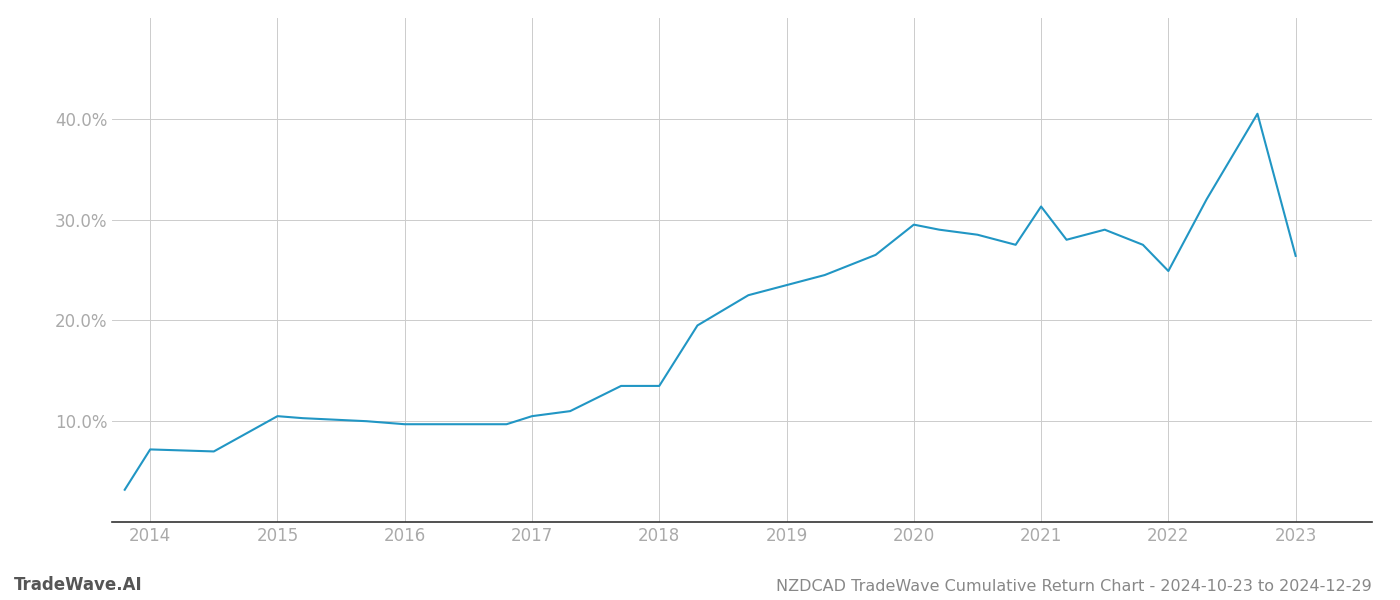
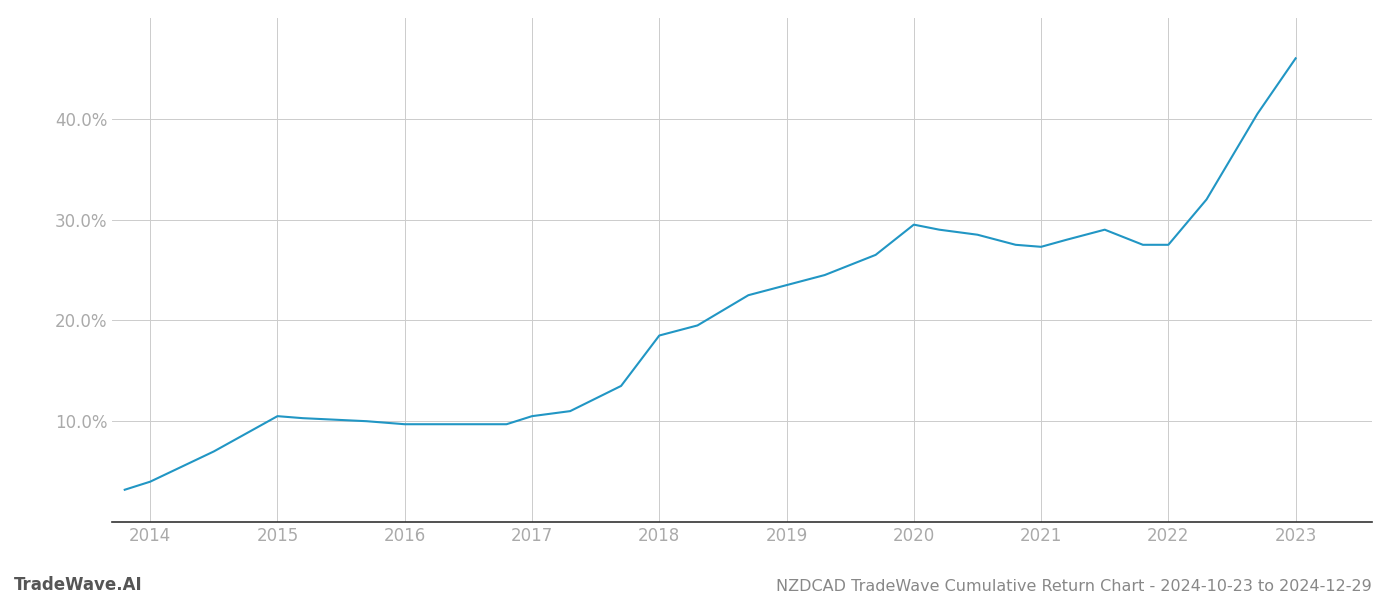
2014: 7.2% -> 4.0%
2018: 13.5% -> 18.5%
2021: 31.3% -> 27.3%
2022: 24.9% -> 27.5%
2023: 26.4% -> 46.0%
